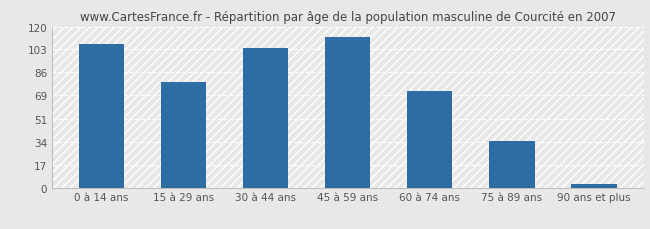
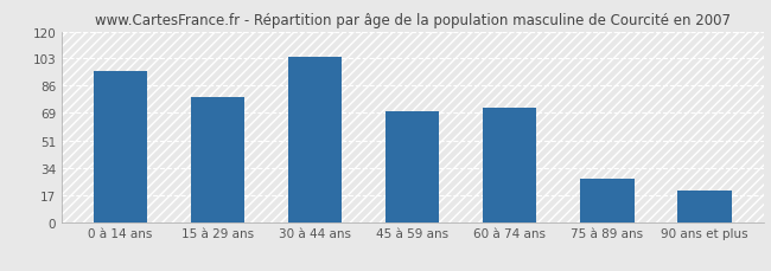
0 à 14 ans: 107 -> 95
45 à 59 ans: 112 -> 70
75 à 89 ans: 35 -> 27
90 ans et plus: 3 -> 20
